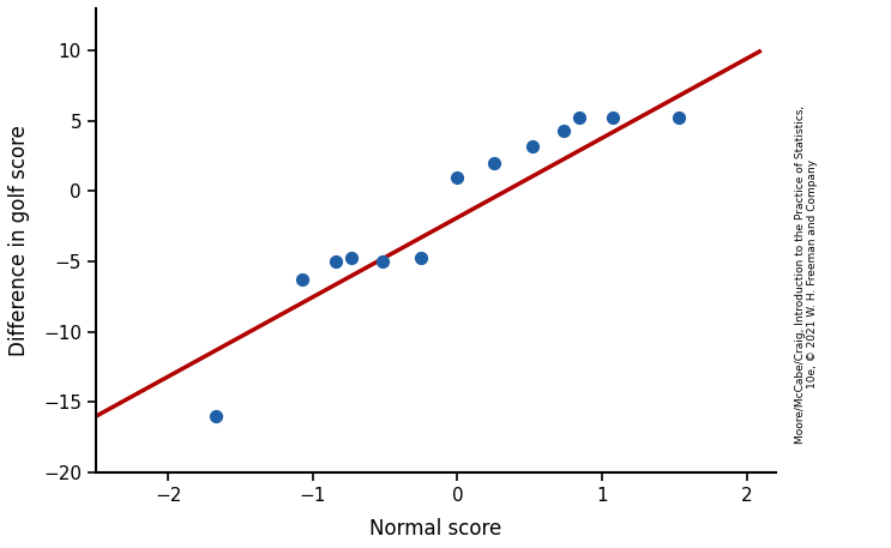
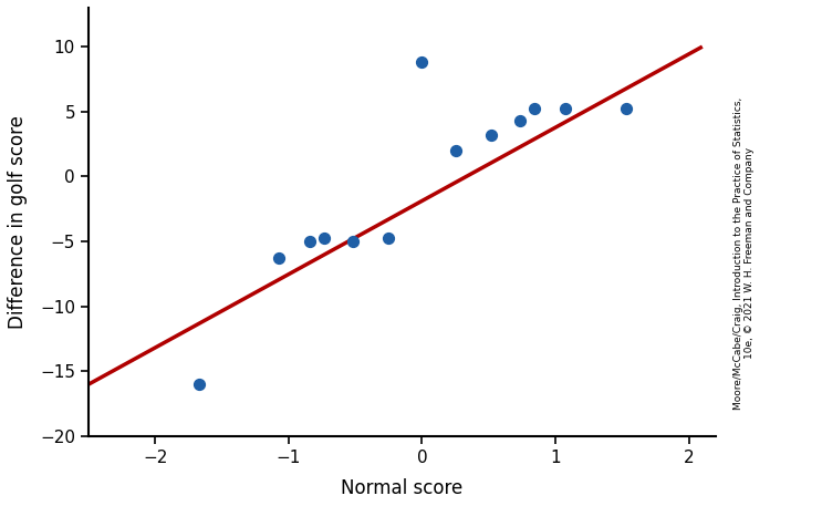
0: 1.0 -> 8.8
